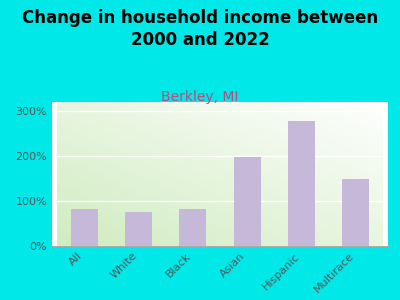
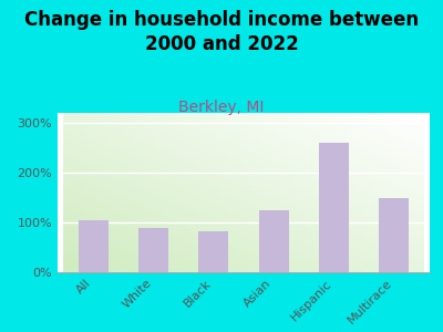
All: 82% -> 105%
White: 75% -> 90%
Asian: 197% -> 125%
Hispanic: 278% -> 260%
